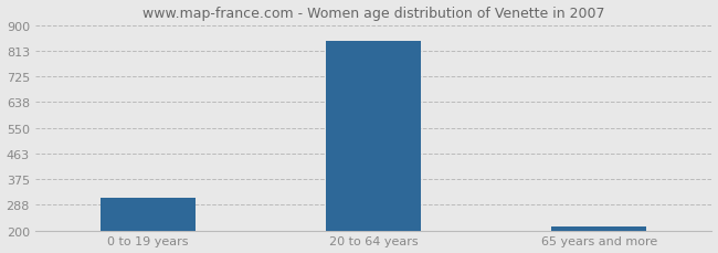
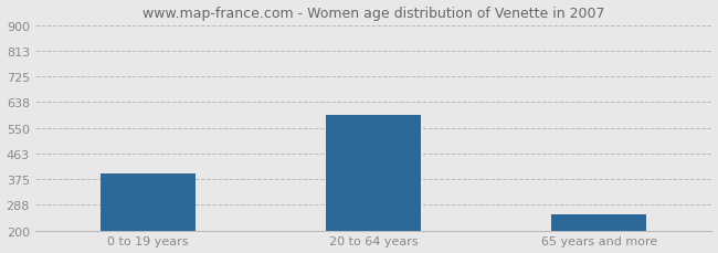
0 to 19 years: 310 -> 395
20 to 64 years: 848 -> 595
65 years and more: 215 -> 255
